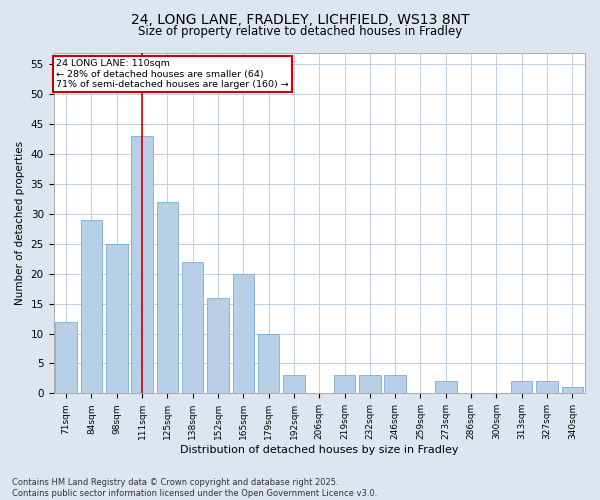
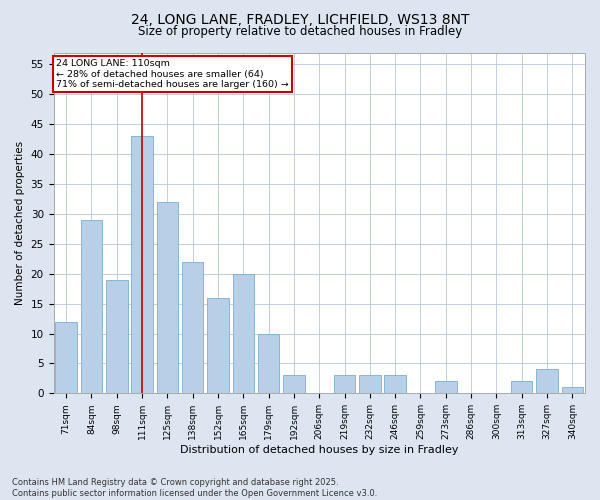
98sqm: 25 -> 19
327sqm: 2 -> 4
